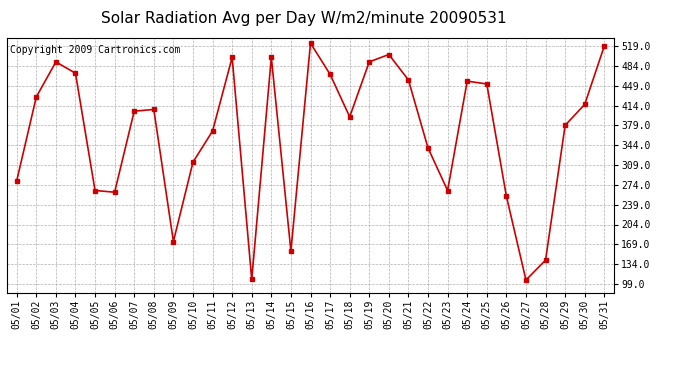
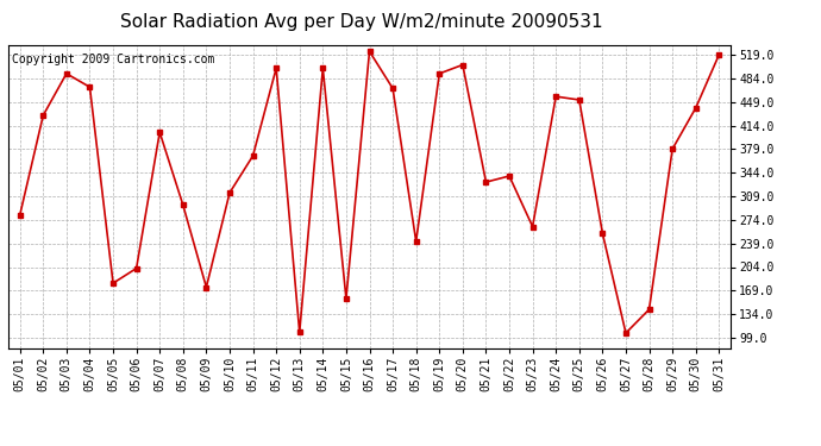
05/05: 264 -> 180
05/06: 261 -> 202
05/08: 407 -> 296
05/18: 394 -> 242
05/21: 459 -> 330
05/30: 416 -> 440
